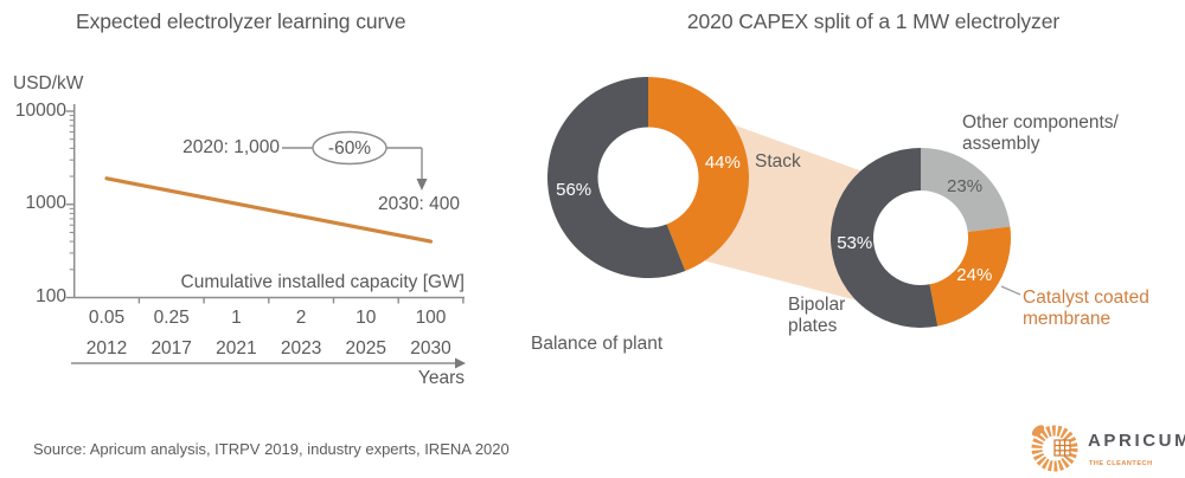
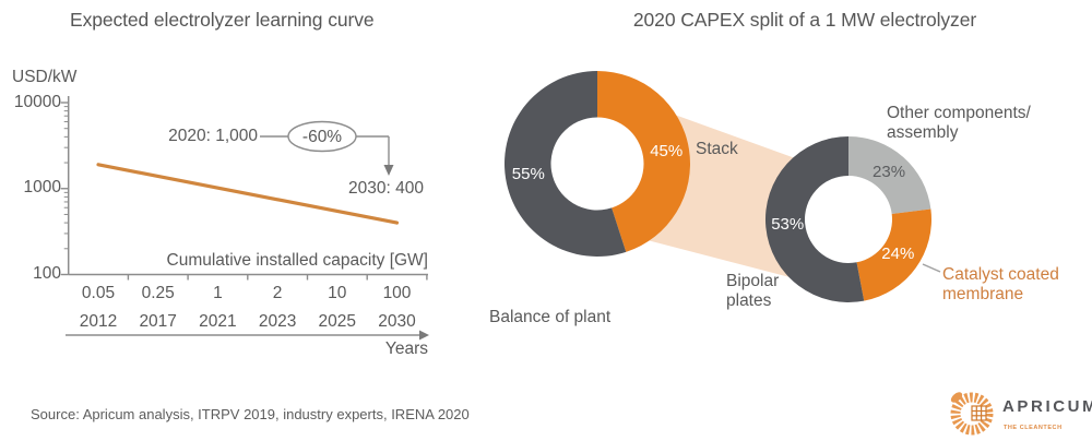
2020 CAPEX split of a 1 MW electrolyzer/Stack: 44% -> 45%
2020 CAPEX split of a 1 MW electrolyzer/Balance of plant: 56% -> 55%
